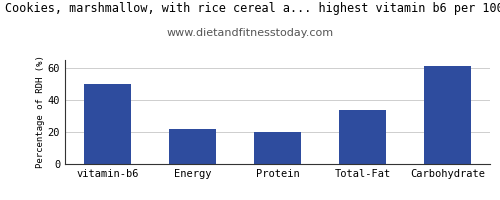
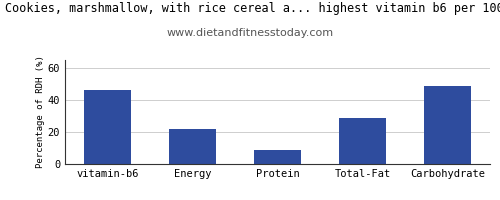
vitamin-b6: 50 -> 46
Protein: 20 -> 9
Total-Fat: 34 -> 29
Carbohydrate: 61 -> 49
